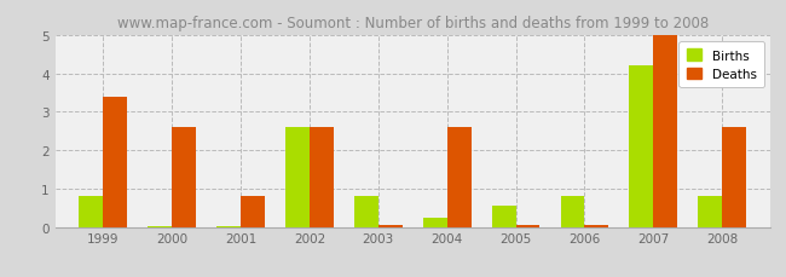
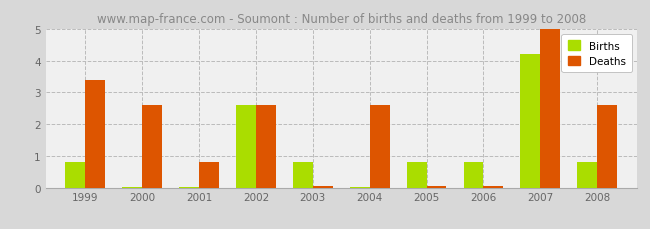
Births/2004: 0.25 -> 0.02
Births/2005: 0.55 -> 0.80
